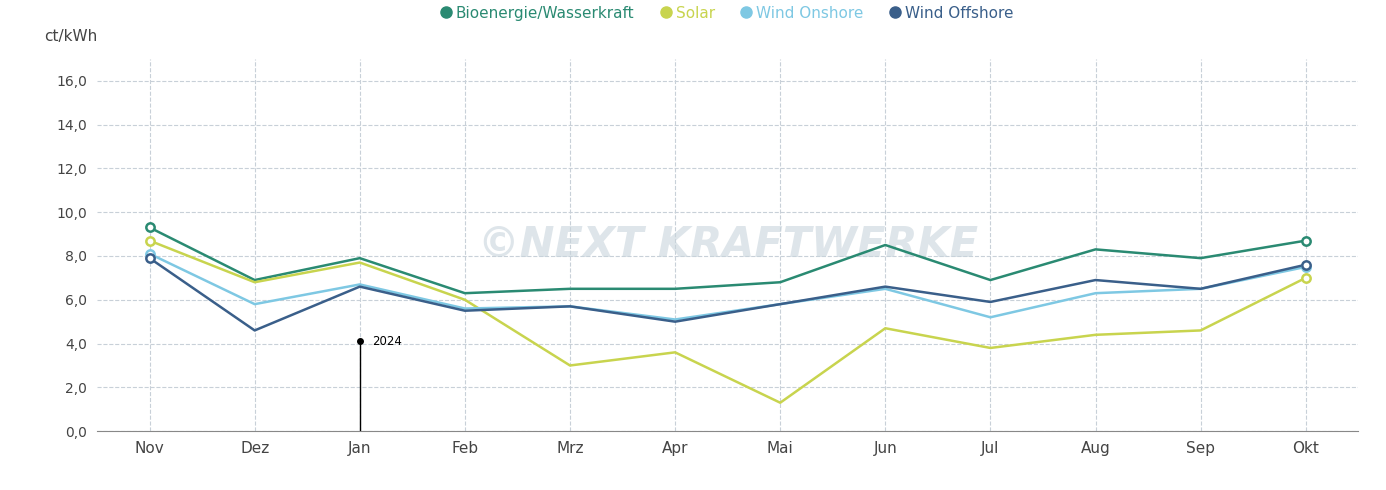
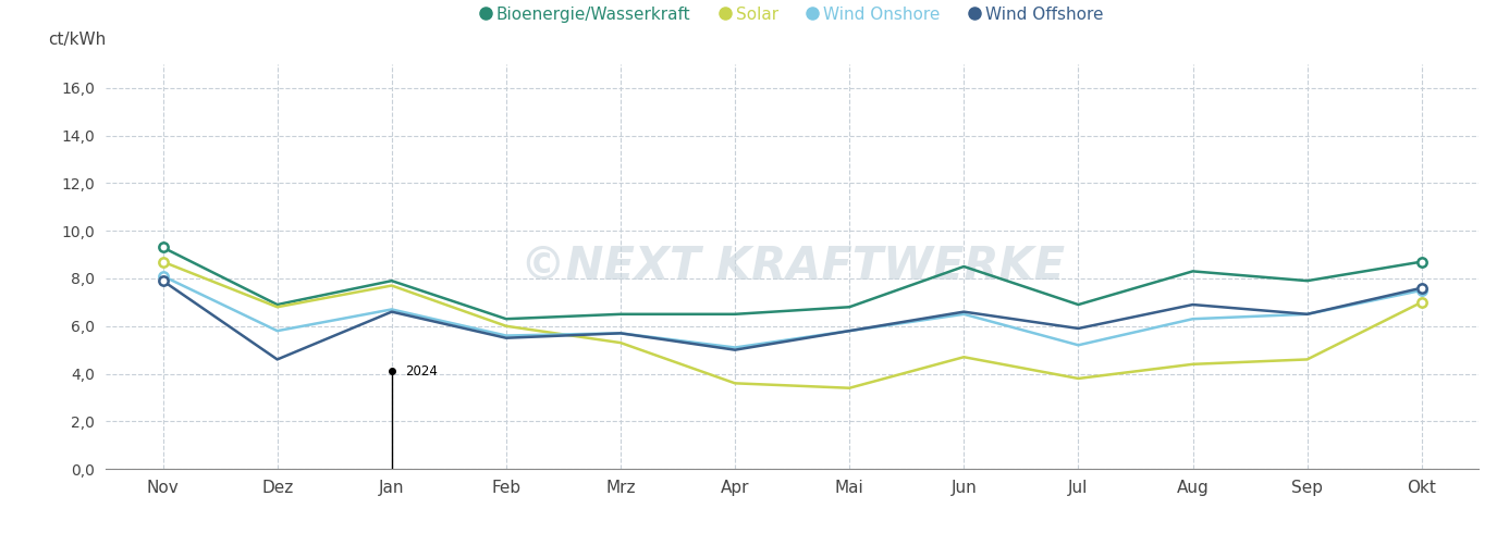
Solar/Mrz: 3,0 -> 5,3
Solar/Mai: 1,3 -> 3,4
